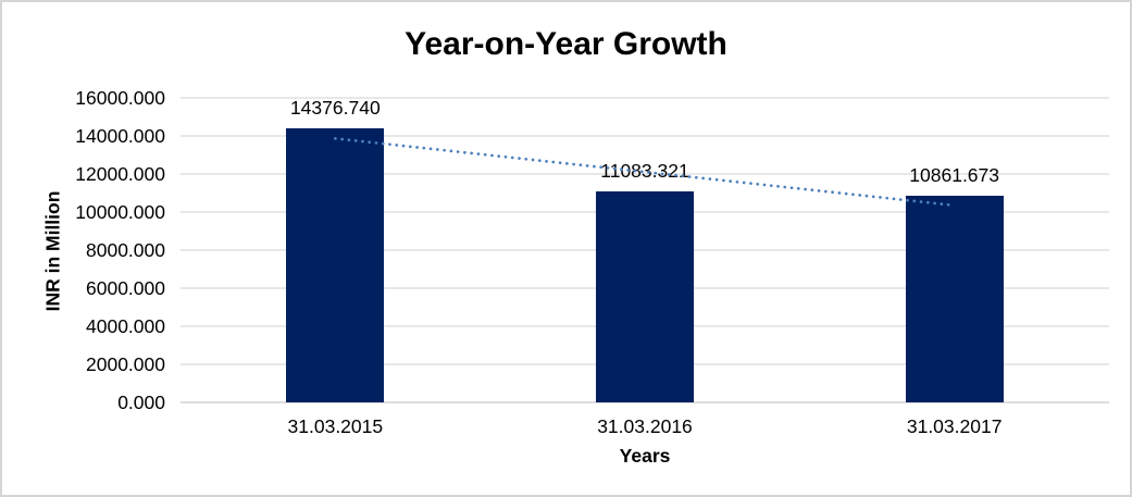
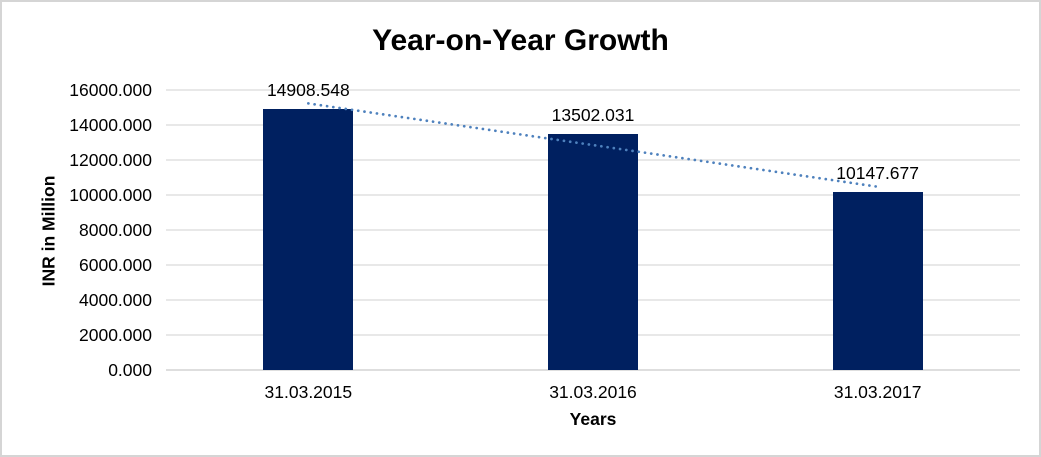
31.03.2015: 14376.740 -> 14908.548
31.03.2016: 11083.321 -> 13502.031
31.03.2017: 10861.673 -> 10147.677
